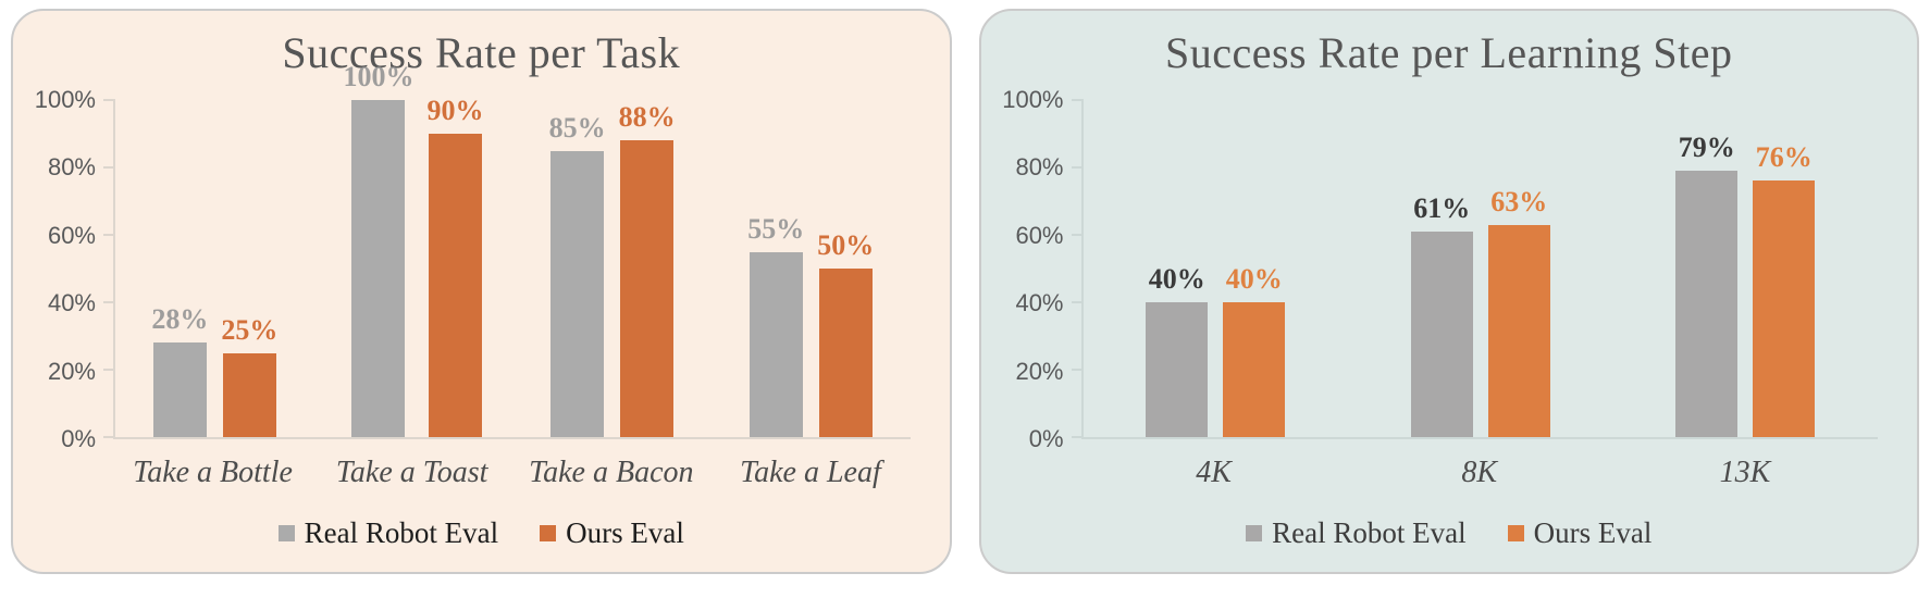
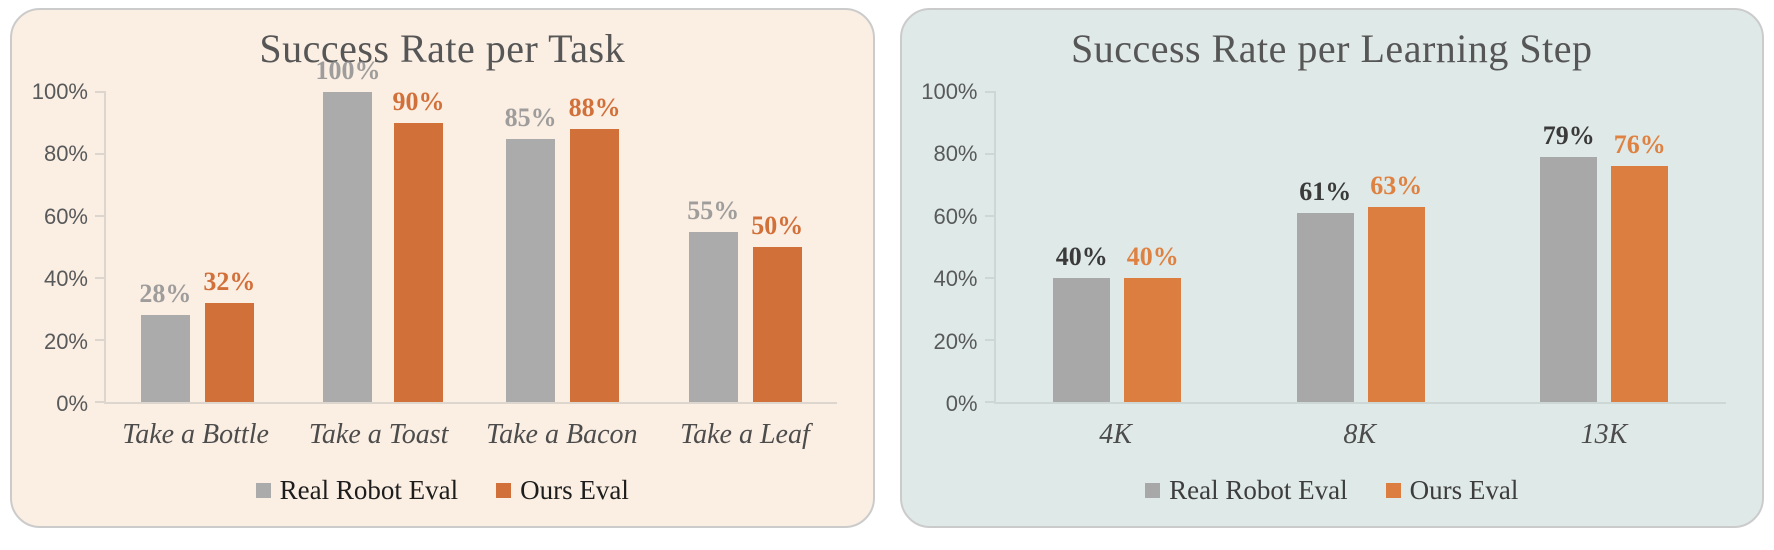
Success Rate per Task/Ours Eval/Take a Bottle: 25% -> 32%
